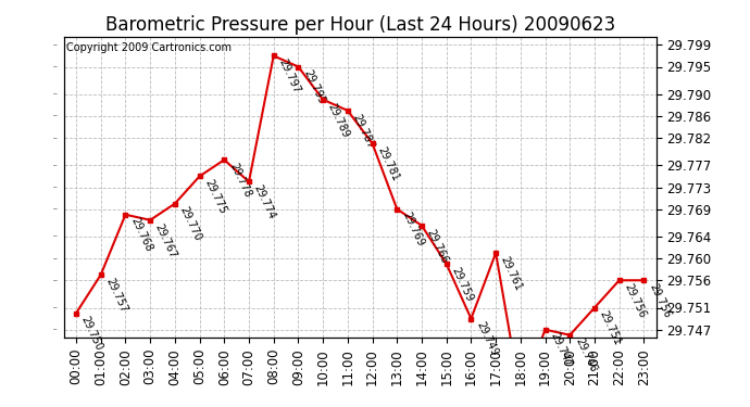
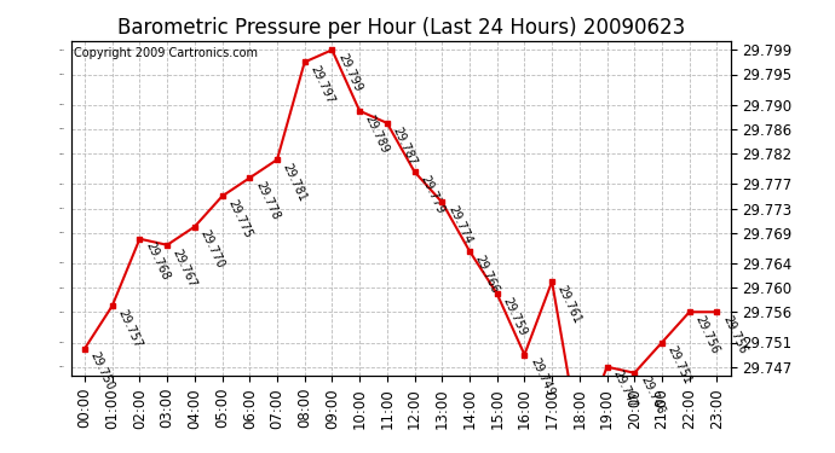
07:00: 29.774 -> 29.781
09:00: 29.795 -> 29.799
12:00: 29.781 -> 29.779
13:00: 29.769 -> 29.774
